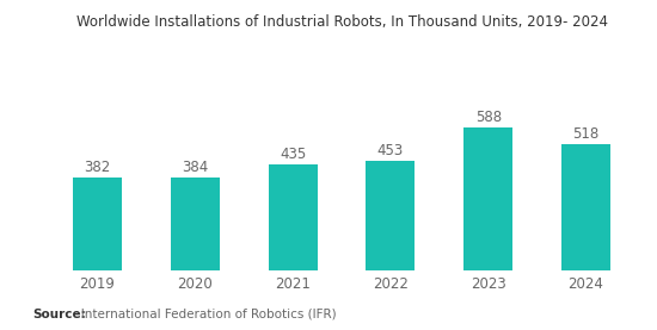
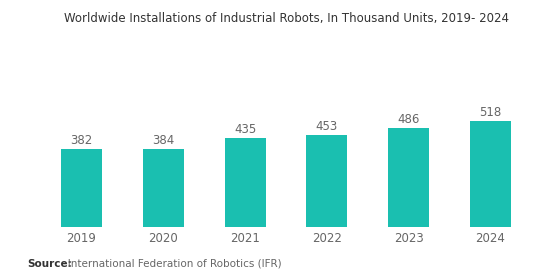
2023: 588 -> 486
